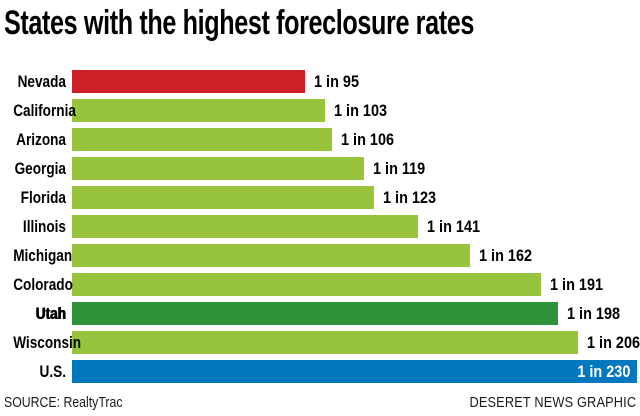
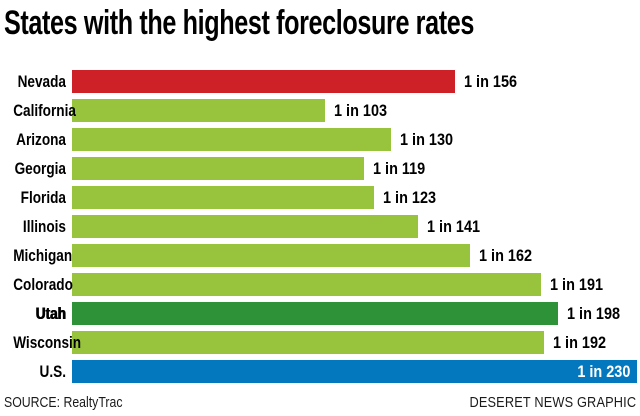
Nevada: 95 -> 156
Arizona: 106 -> 130
Wisconsin: 206 -> 192
